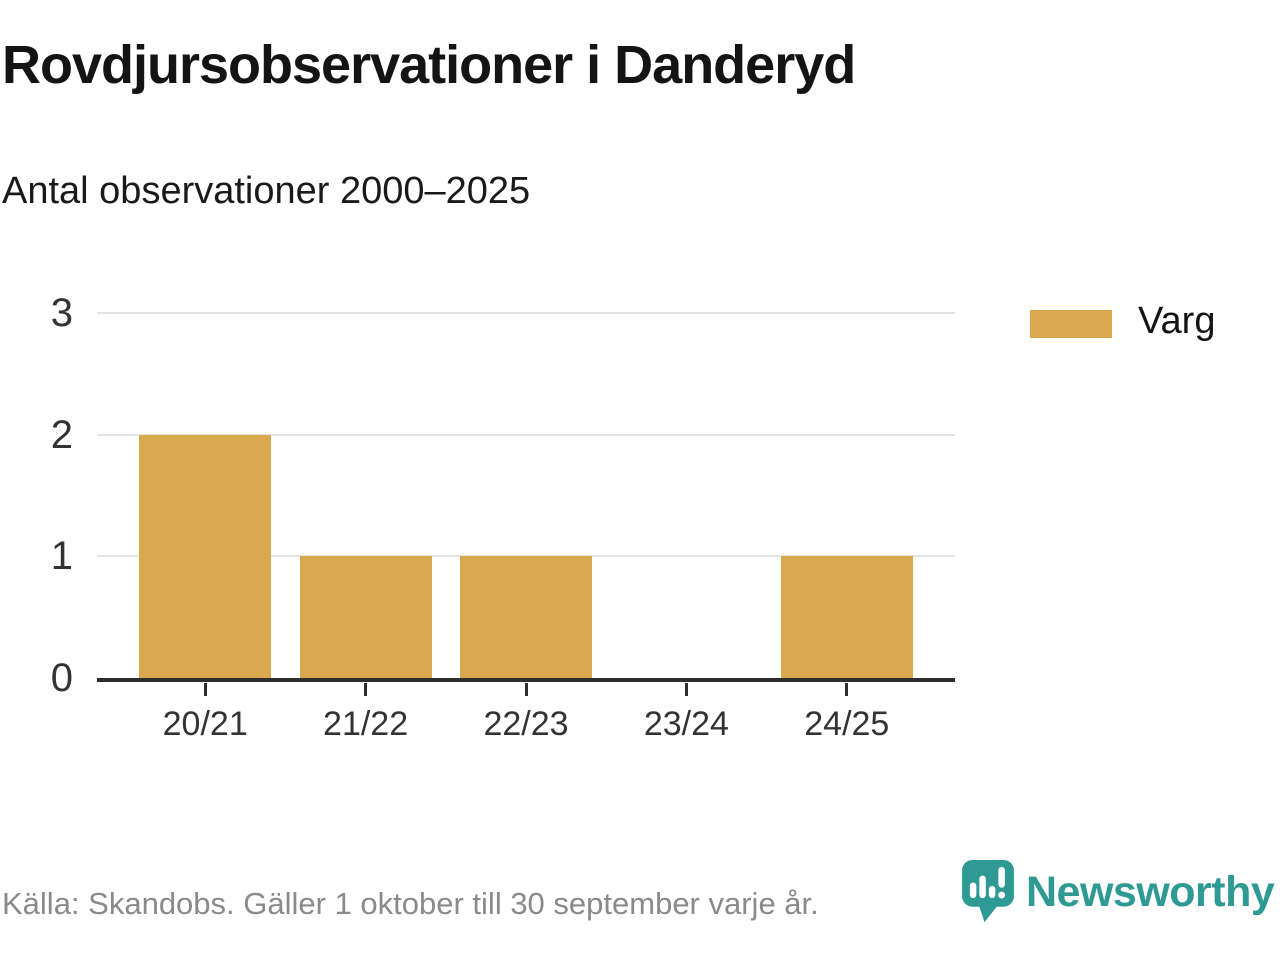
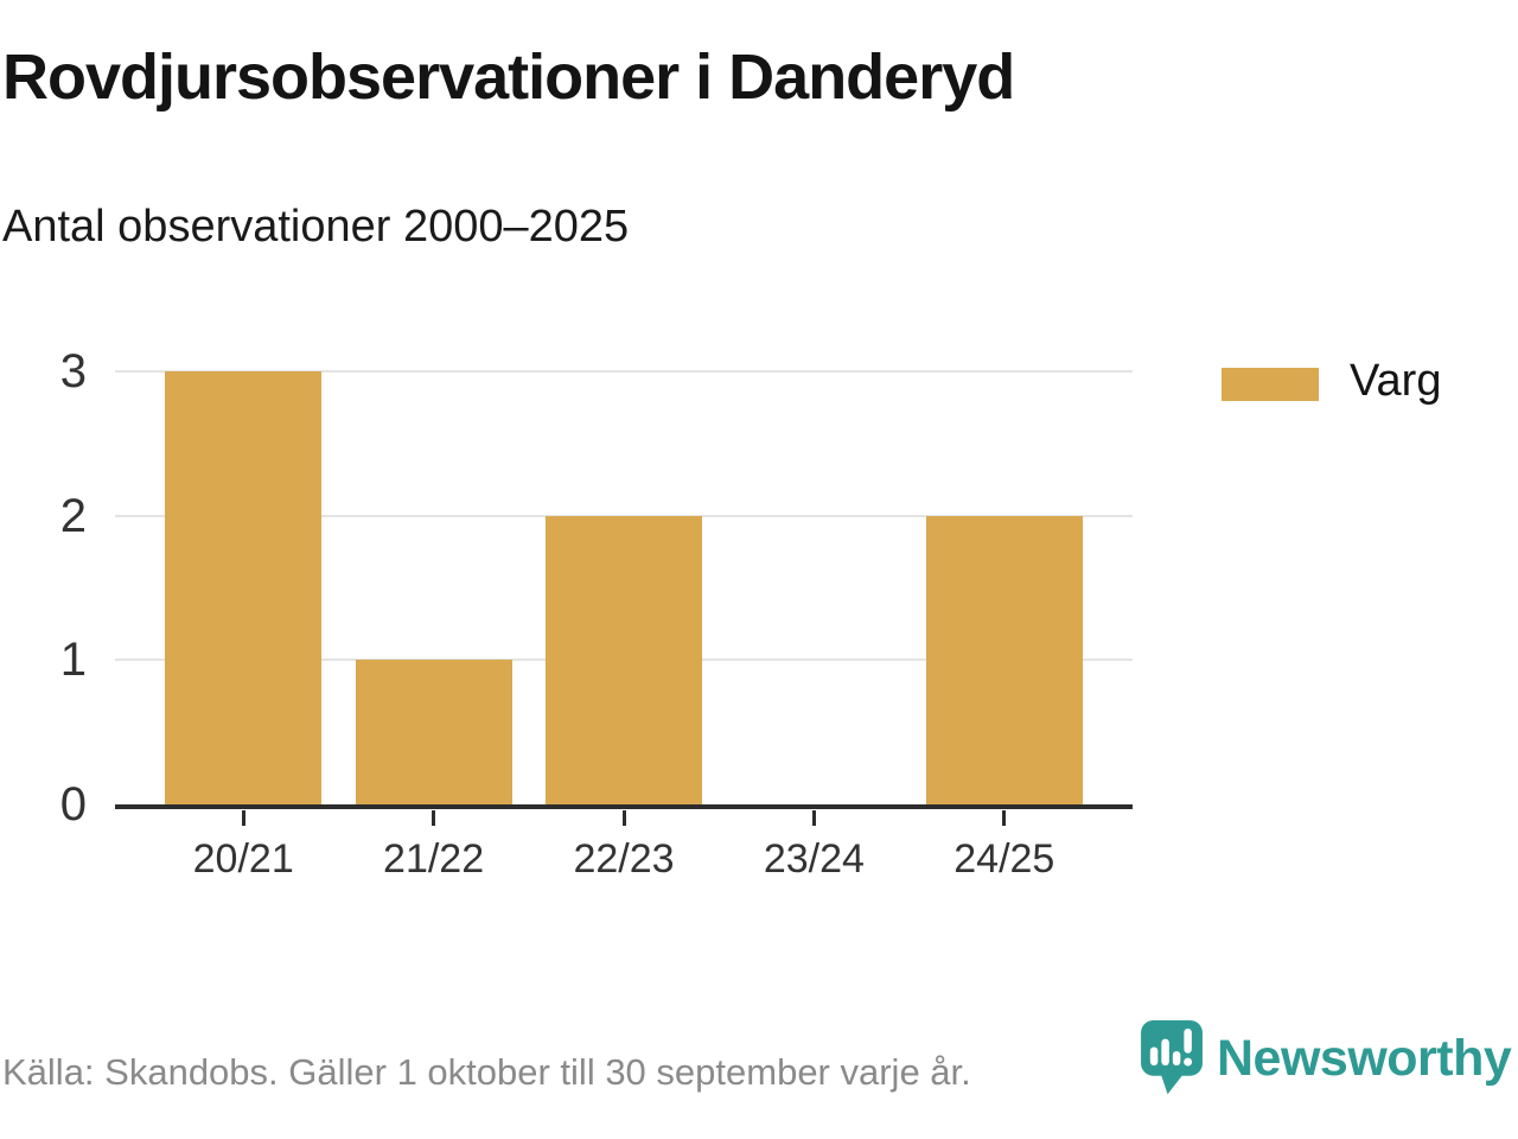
20/21: 2 -> 3
22/23: 1 -> 2
24/25: 1 -> 2
